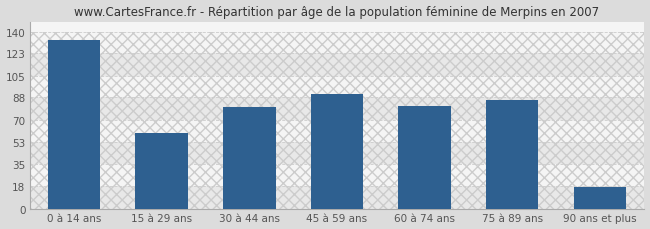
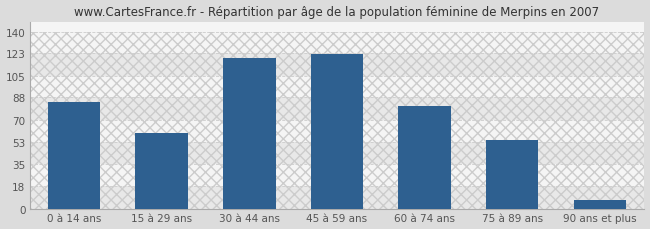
0 à 14 ans: 133 -> 84
30 à 44 ans: 80 -> 119
45 à 59 ans: 91 -> 122
75 à 89 ans: 86 -> 54
90 ans et plus: 17 -> 7
